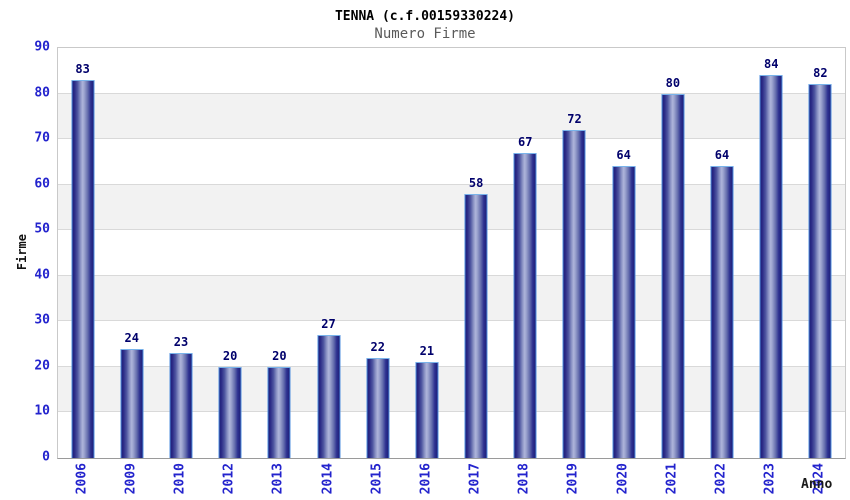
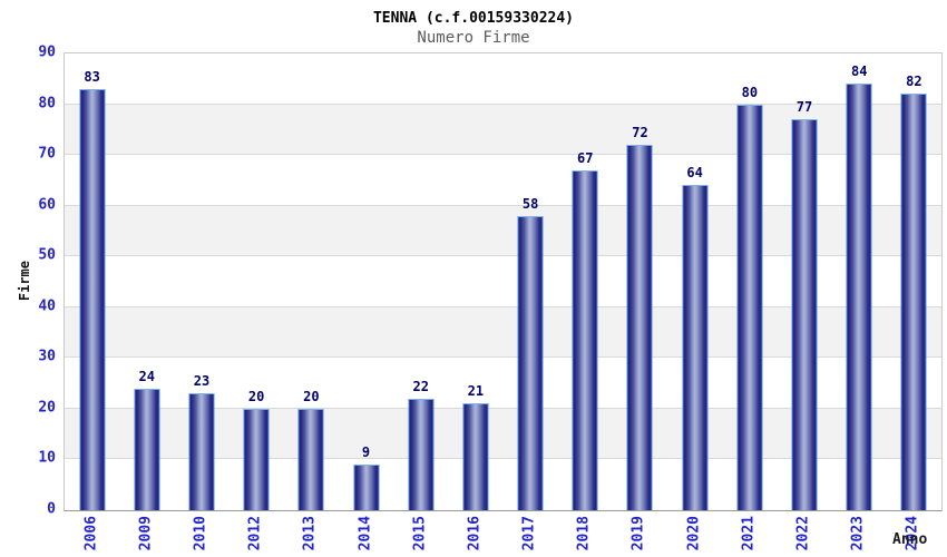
2014: 27 -> 9
2022: 64 -> 77
